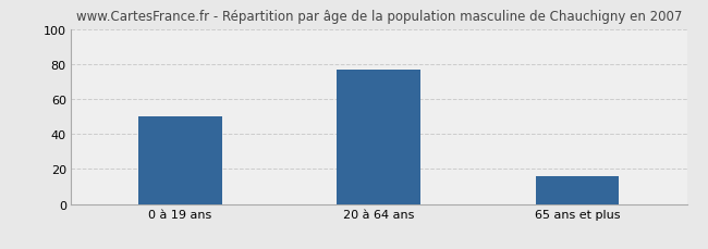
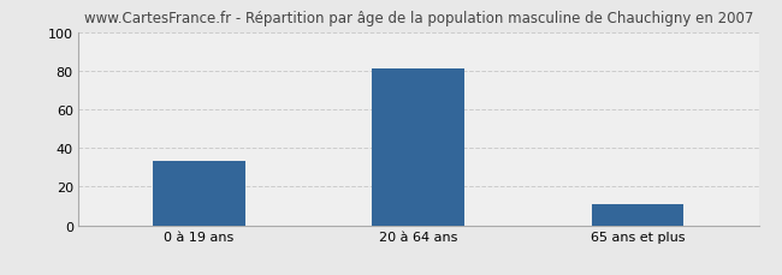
0 à 19 ans: 50 -> 33
20 à 64 ans: 77 -> 81
65 ans et plus: 16 -> 11
